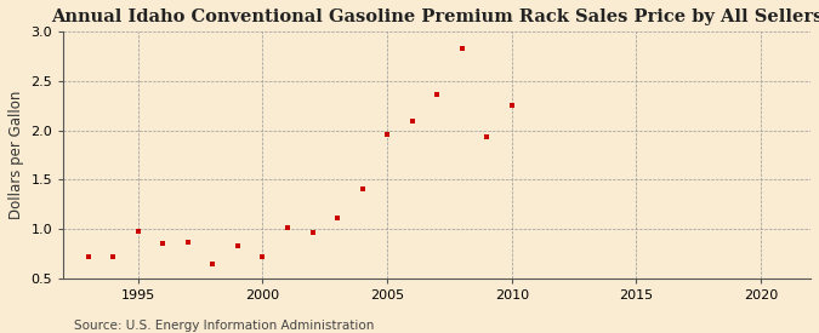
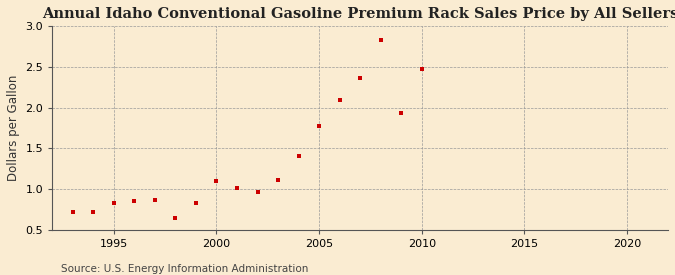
1995: 0.98 -> 0.83
2000: 0.72 -> 1.10
2005: 1.96 -> 1.78
2010: 2.26 -> 2.47
